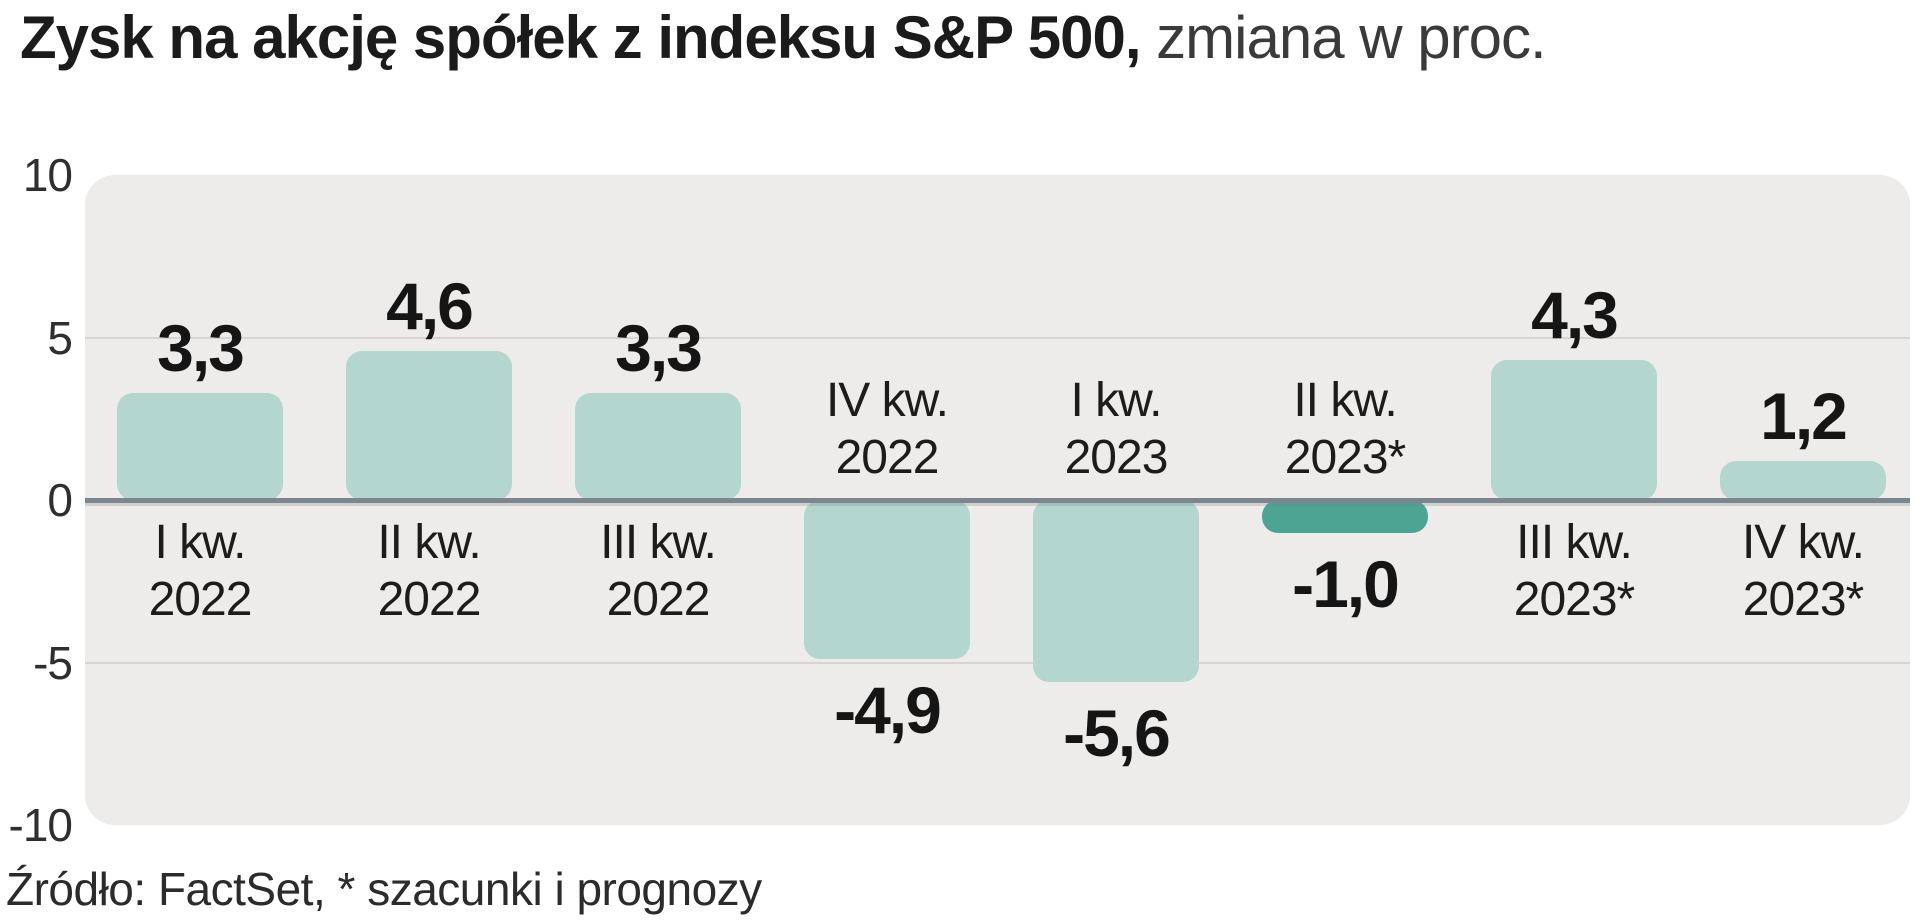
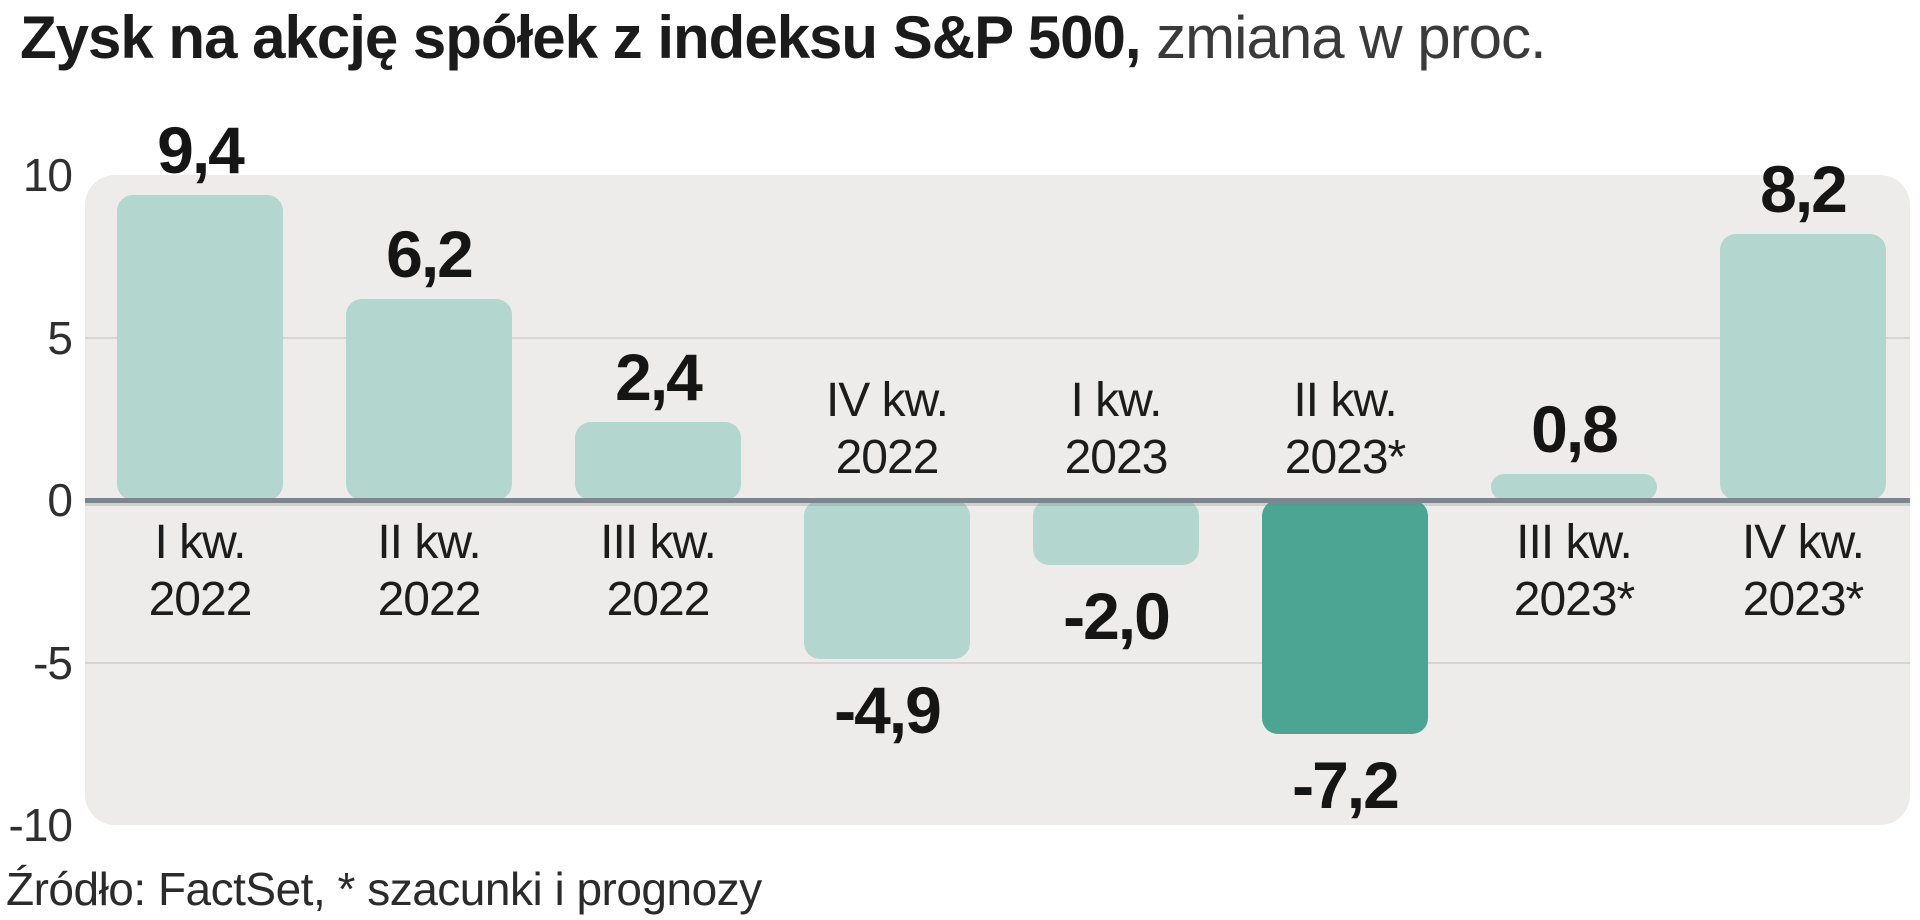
I kw. 2022: 3,3 -> 9,4
II kw. 2022: 4,6 -> 6,2
III kw. 2022: 3,3 -> 2,4
I kw. 2023: -5,6 -> -2,0
II kw. 2023*: -1,0 -> -7,2
III kw. 2023*: 4,3 -> 0,8
IV kw. 2023*: 1,2 -> 8,2
